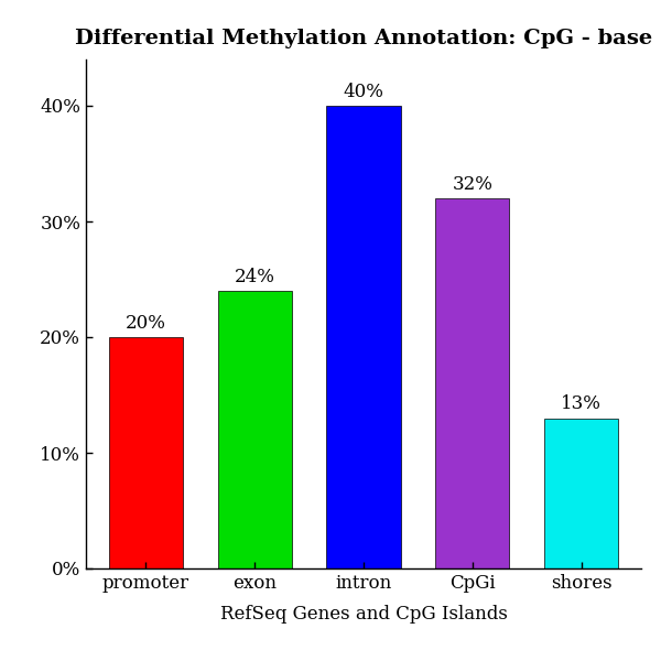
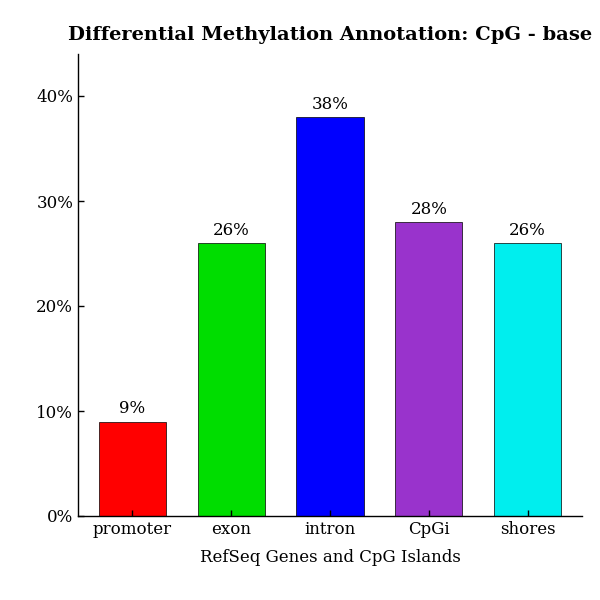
promoter: 20% -> 9%
exon: 24% -> 26%
intron: 40% -> 38%
CpGi: 32% -> 28%
shores: 13% -> 26%
